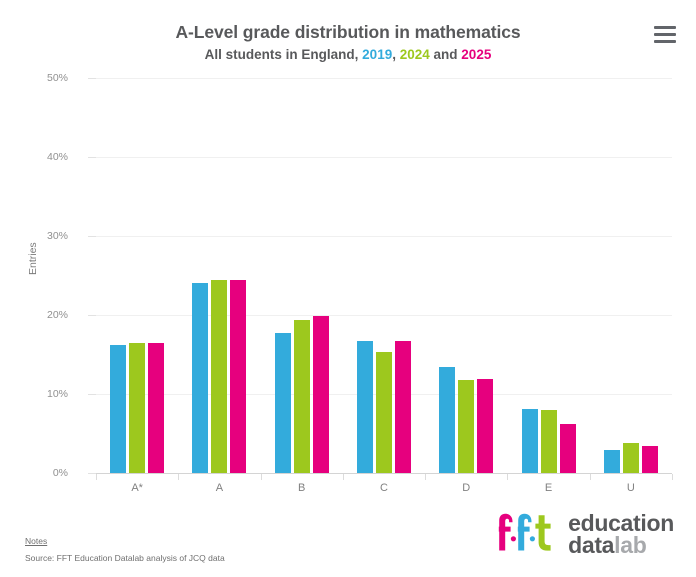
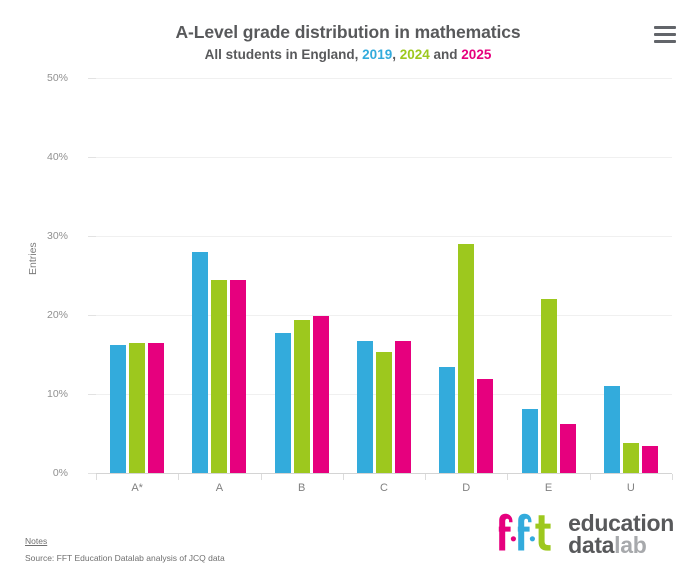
2019/A: 24% -> 28%
2024/D: 12% -> 29%
2024/E: 8% -> 22%
2019/U: 3% -> 11%
